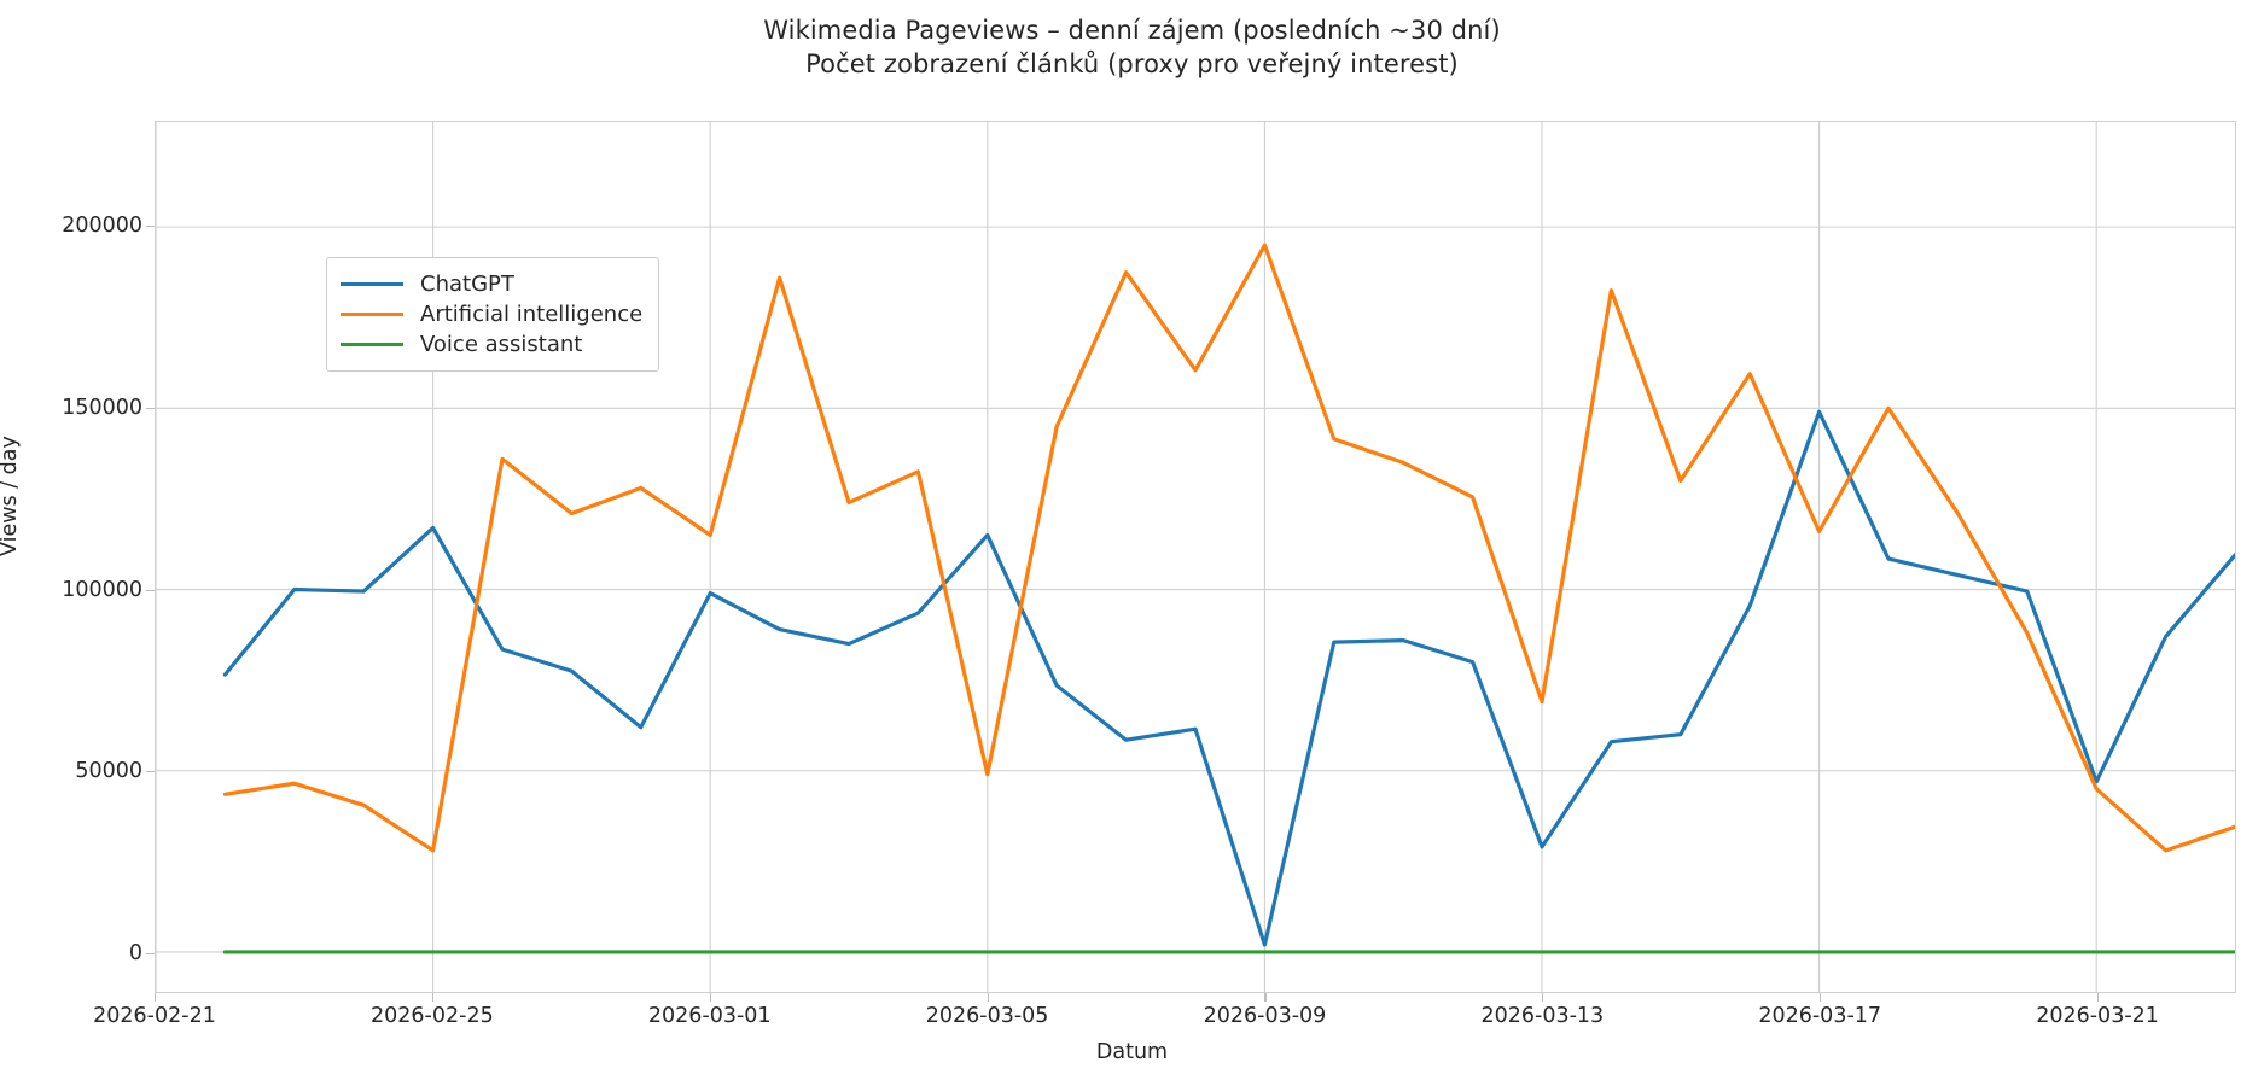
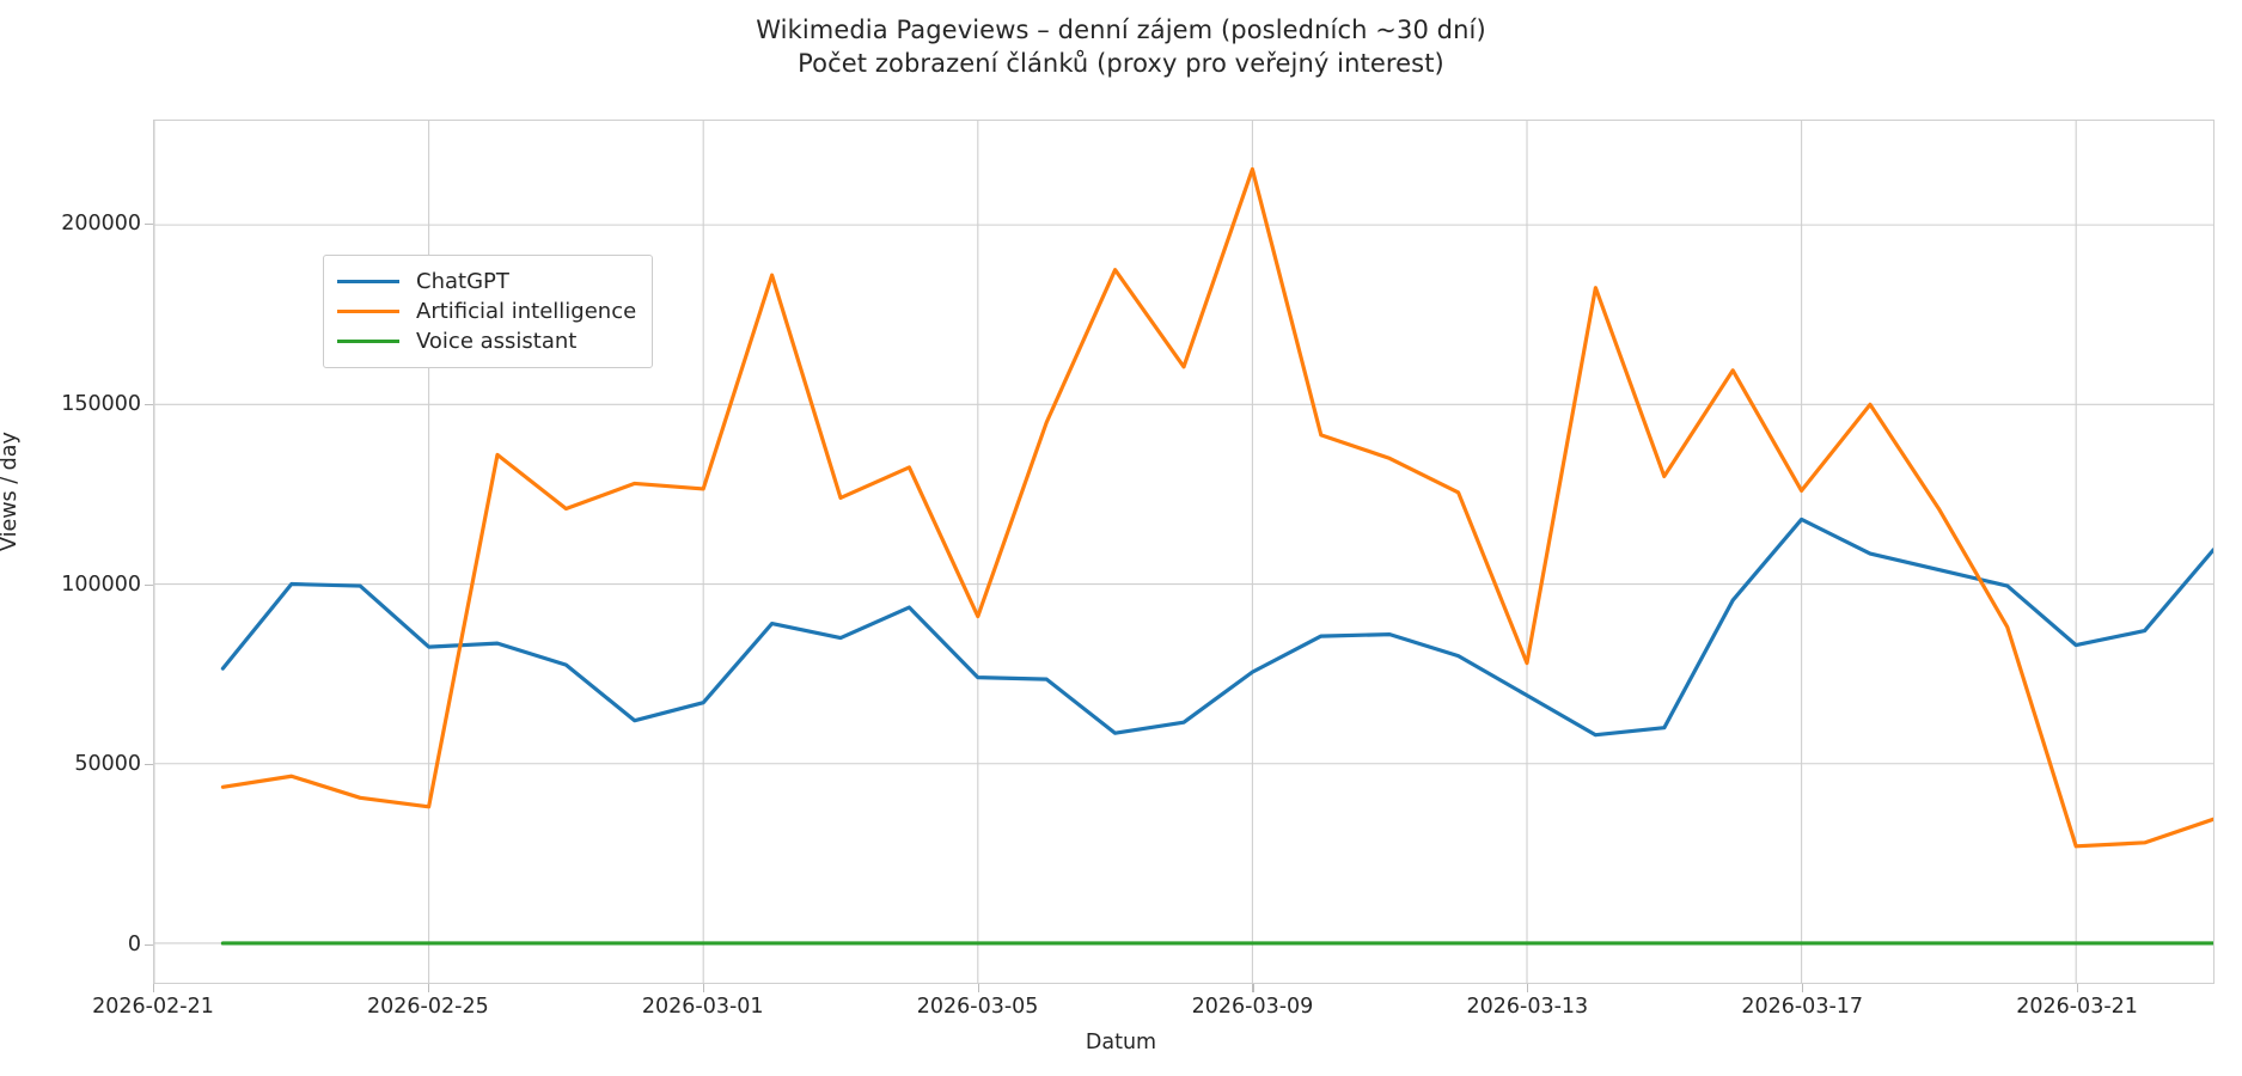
ChatGPT/2026-02-25: 117000 -> 82000
Artificial intelligence/2026-02-25: 28000 -> 38000
ChatGPT/2026-03-01: 99000 -> 67000
Artificial intelligence/2026-03-01: 115000 -> 126000
ChatGPT/2026-03-05: 115000 -> 74000
Artificial intelligence/2026-03-05: 49000 -> 91000
ChatGPT/2026-03-09: 2000 -> 76000
Artificial intelligence/2026-03-09: 195000 -> 216000
ChatGPT/2026-03-13: 29000 -> 69000
Artificial intelligence/2026-03-13: 69000 -> 78000
ChatGPT/2026-03-17: 149000 -> 118000
Artificial intelligence/2026-03-17: 116000 -> 126000
ChatGPT/2026-03-21: 47000 -> 83000
Artificial intelligence/2026-03-21: 45000 -> 27000
